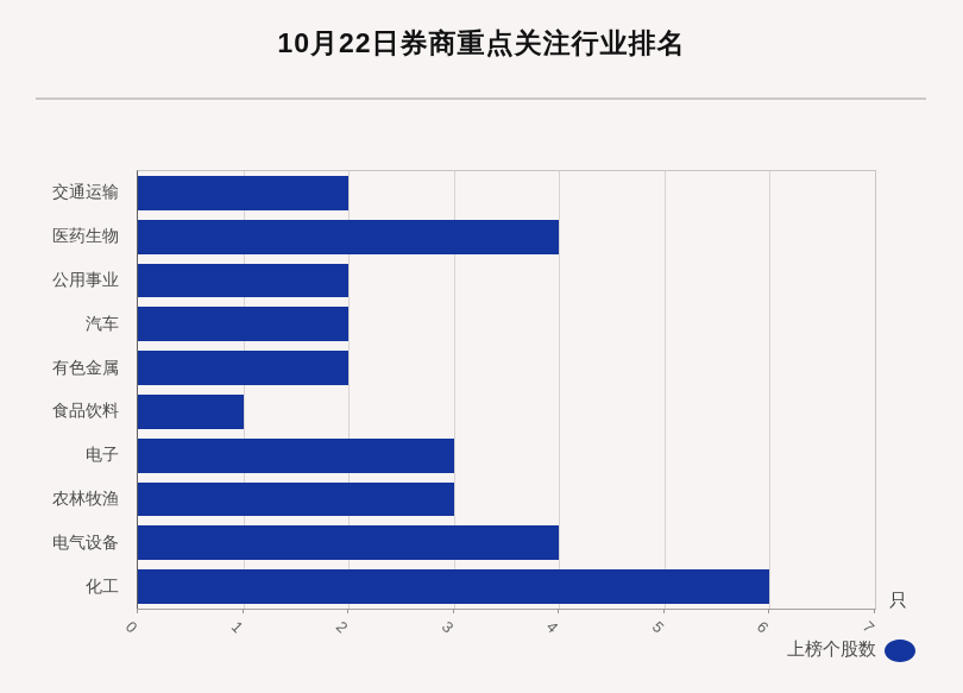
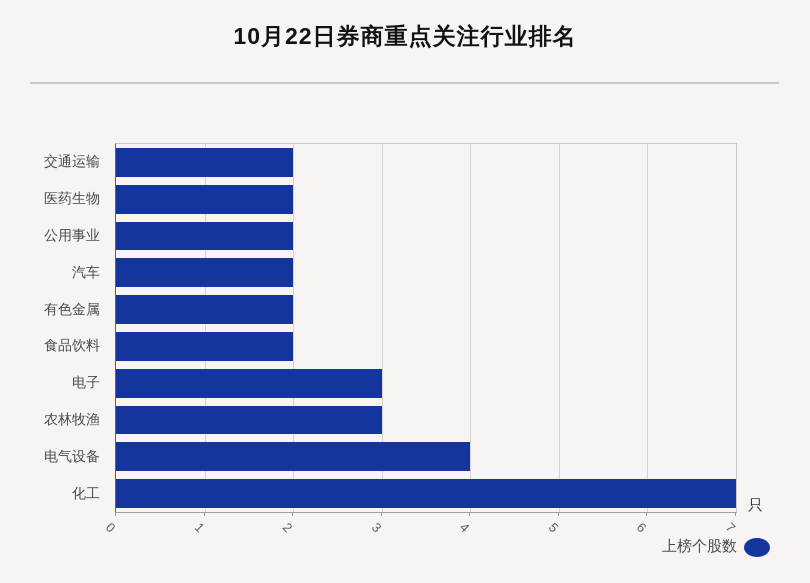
医药生物: 4 -> 2
食品饮料: 1 -> 2
化工: 6 -> 7
